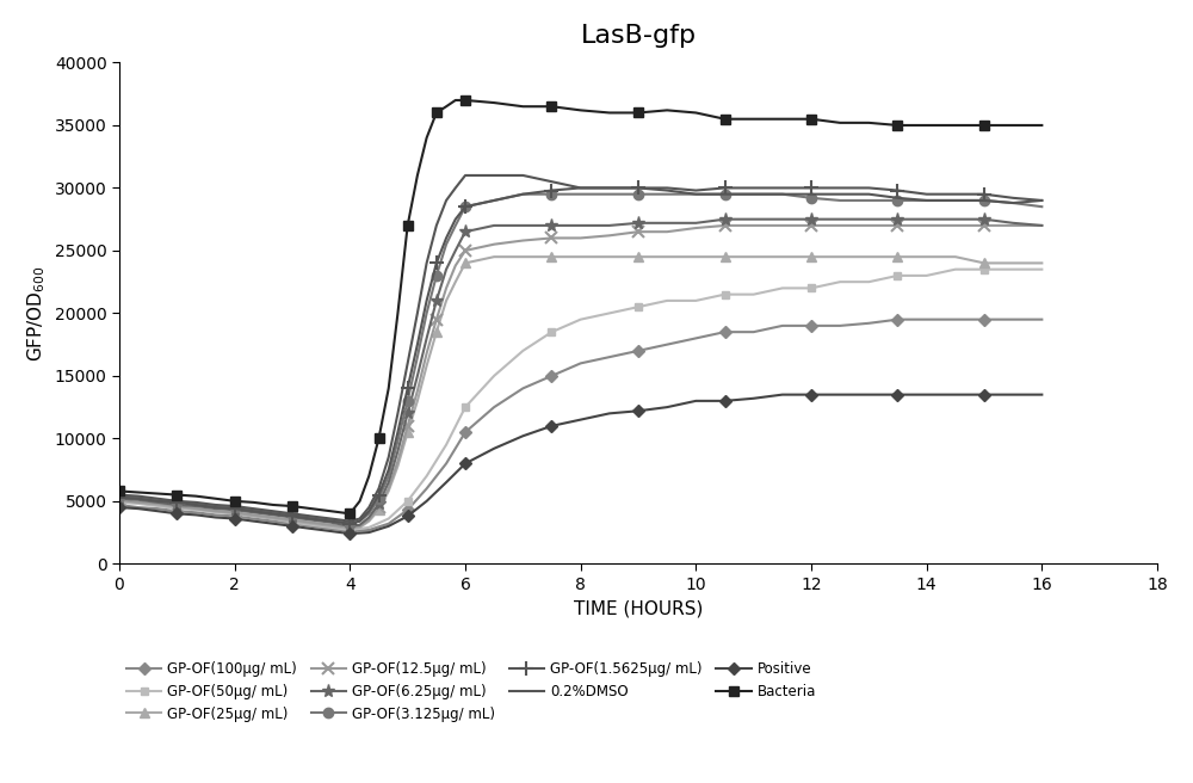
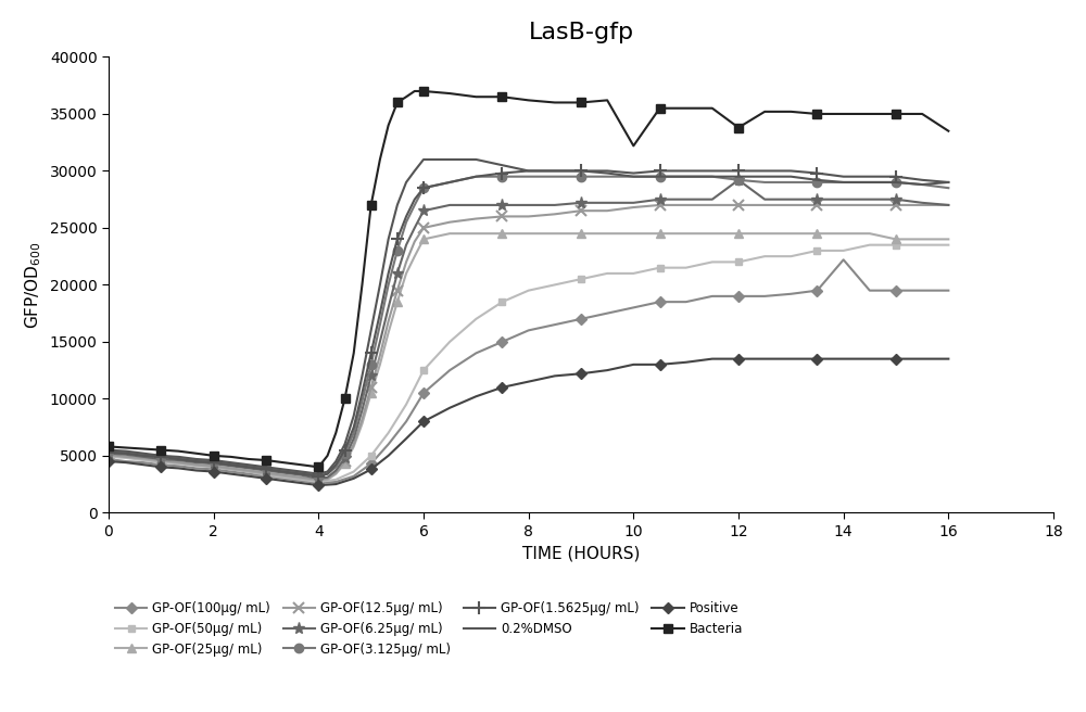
Bacteria/10: 36000 -> 32200
Bacteria/12: 35500 -> 33800
GP-OF(6.25μg/ mL)/12: 27500 -> 29200
GP-OF(100μg/ mL)/14: 19500 -> 22200
Bacteria/16: 35000 -> 33500
